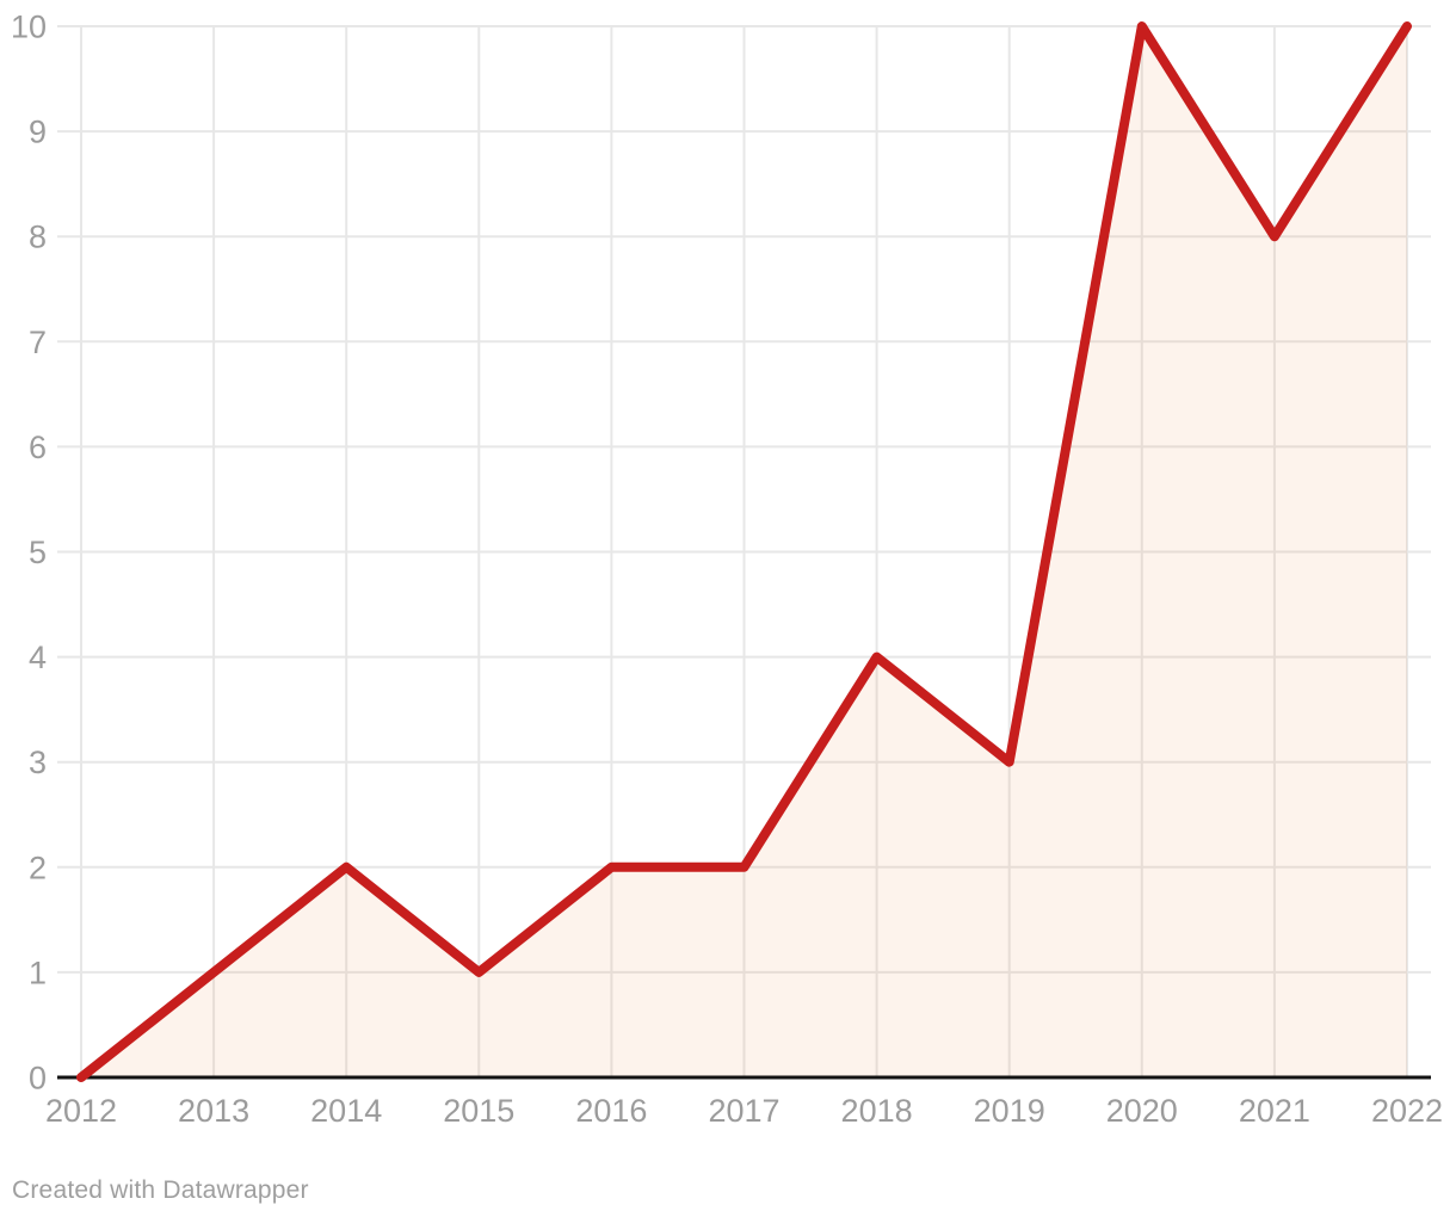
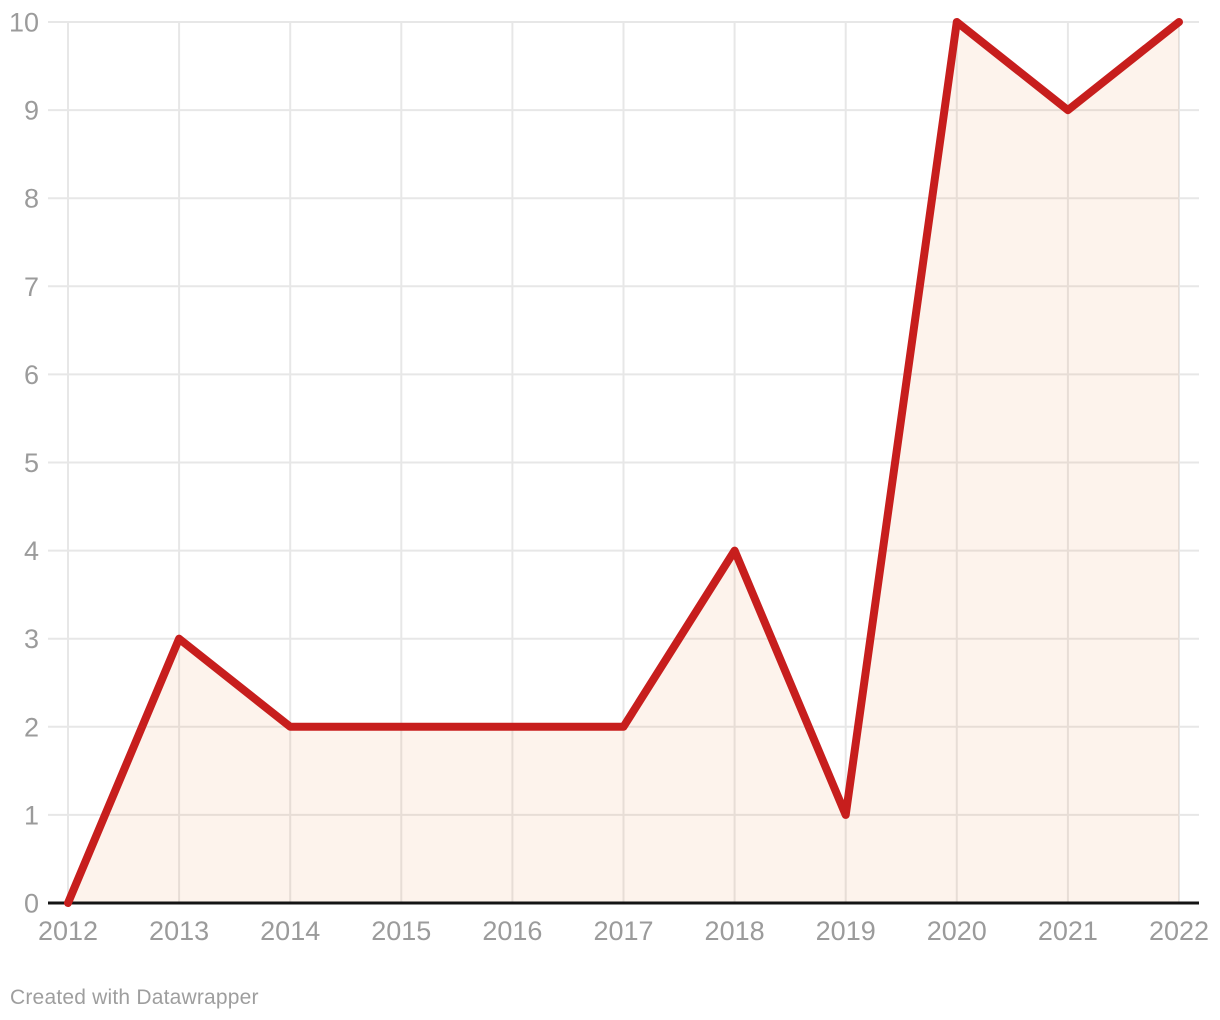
2013: 1 -> 3
2015: 1 -> 2
2019: 3 -> 1
2021: 8 -> 9
